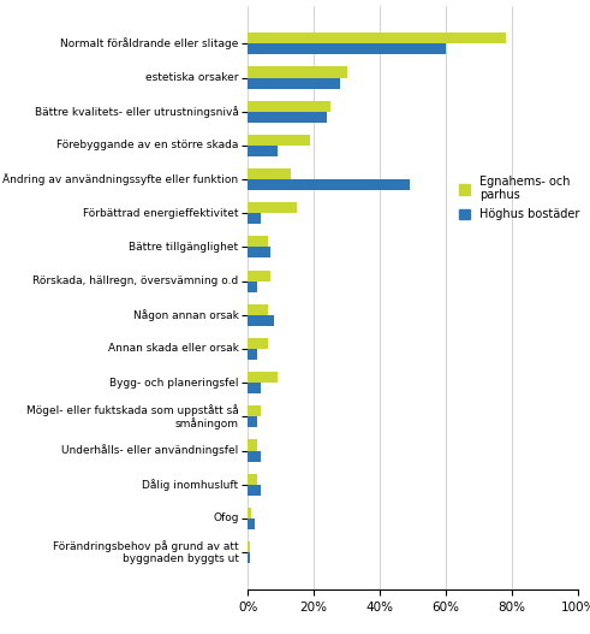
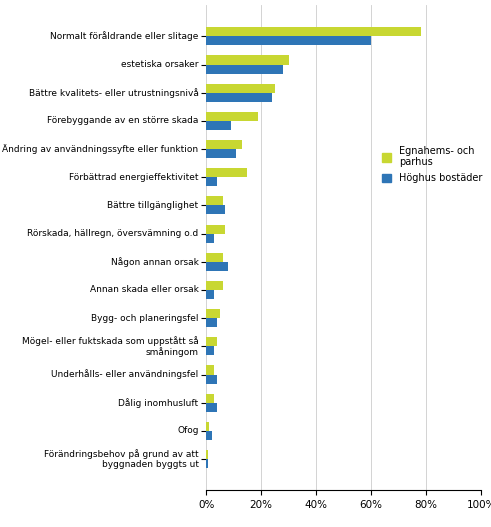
Höghus bostäder/Ändring av användningssyfte eller funktion: 49.0% -> 11.0%
Egnahems- och parhus/Bygg- och planeringsfel: 9.0% -> 5.0%
